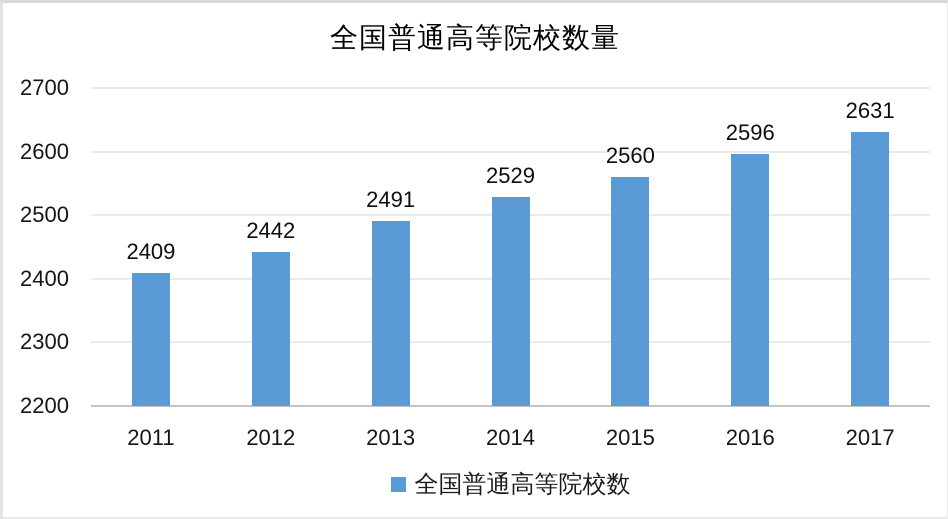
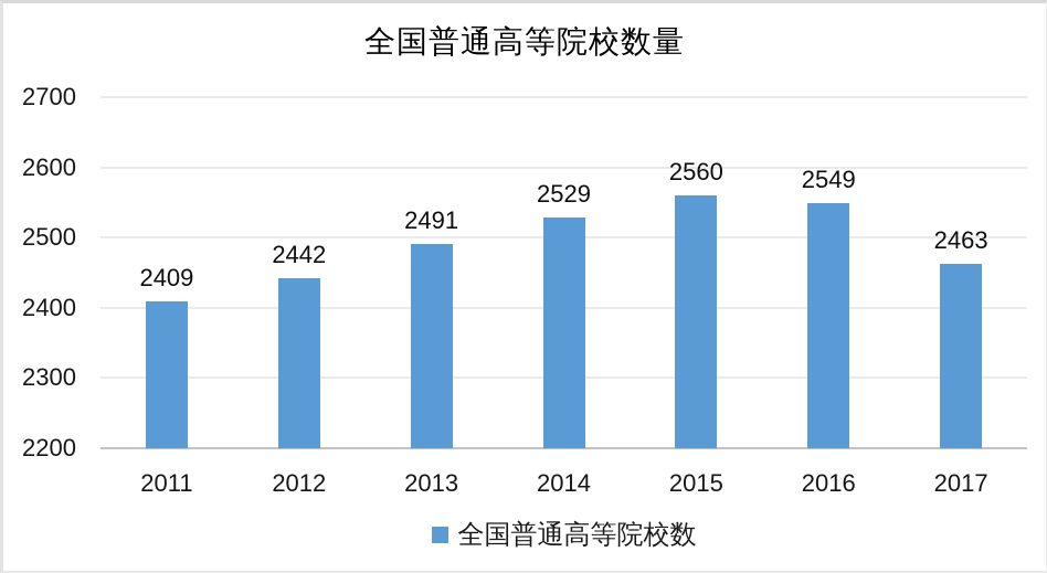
2016: 2596 -> 2549
2017: 2631 -> 2463
